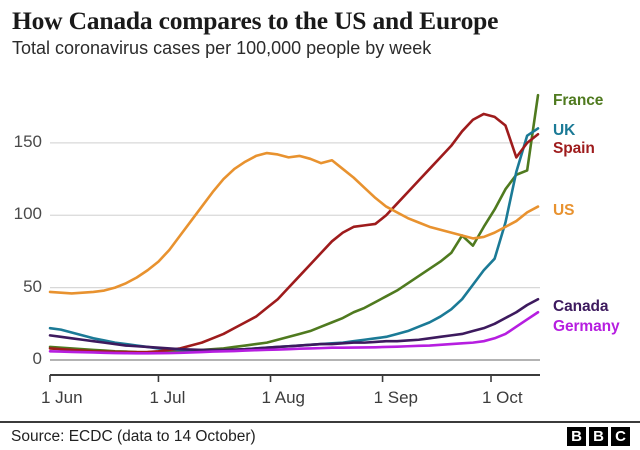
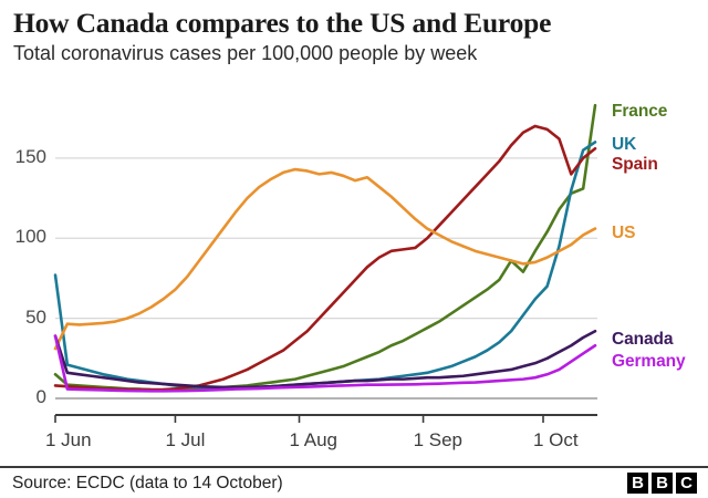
France/0: 9 -> 15
UK/0: 22 -> 77
US/0: 47 -> 31
Canada/0: 17 -> 39
Germany/0: 6 -> 39
